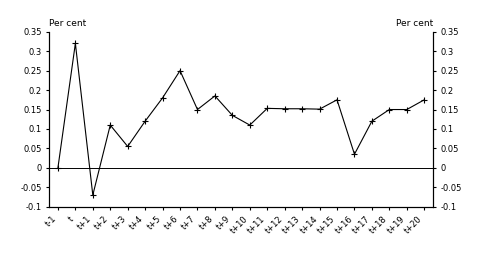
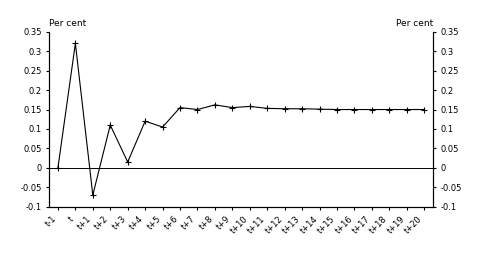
t+3: 0.055 -> 0.015
t+5: 0.180 -> 0.105
t+6: 0.250 -> 0.155
t+8: 0.185 -> 0.162
t+9: 0.135 -> 0.155
t+10: 0.110 -> 0.158
t+15: 0.175 -> 0.150
t+16: 0.035 -> 0.150
t+17: 0.120 -> 0.150
t+20: 0.175 -> 0.150
